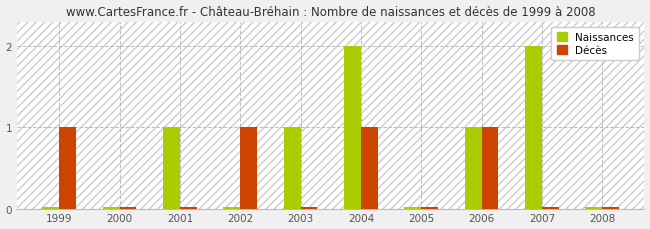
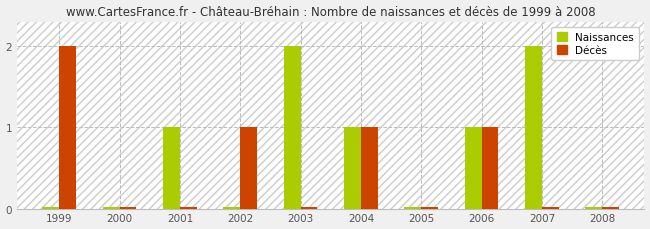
Décès/1999: 1 -> 2
Naissances/2003: 1 -> 2
Naissances/2004: 2 -> 1
